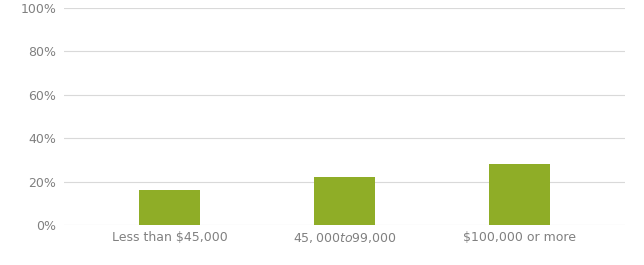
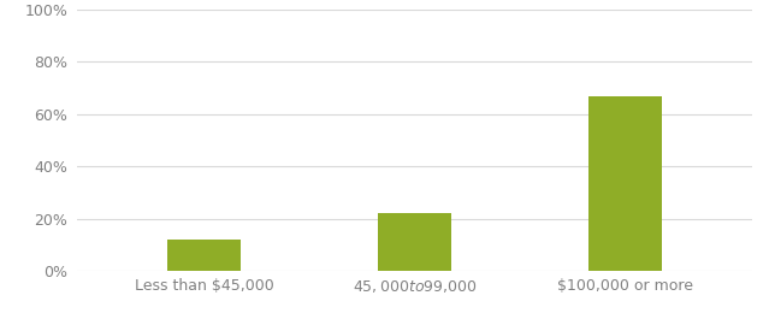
Less than $45,000: 16% -> 12%
$100,000 or more: 28% -> 67%
